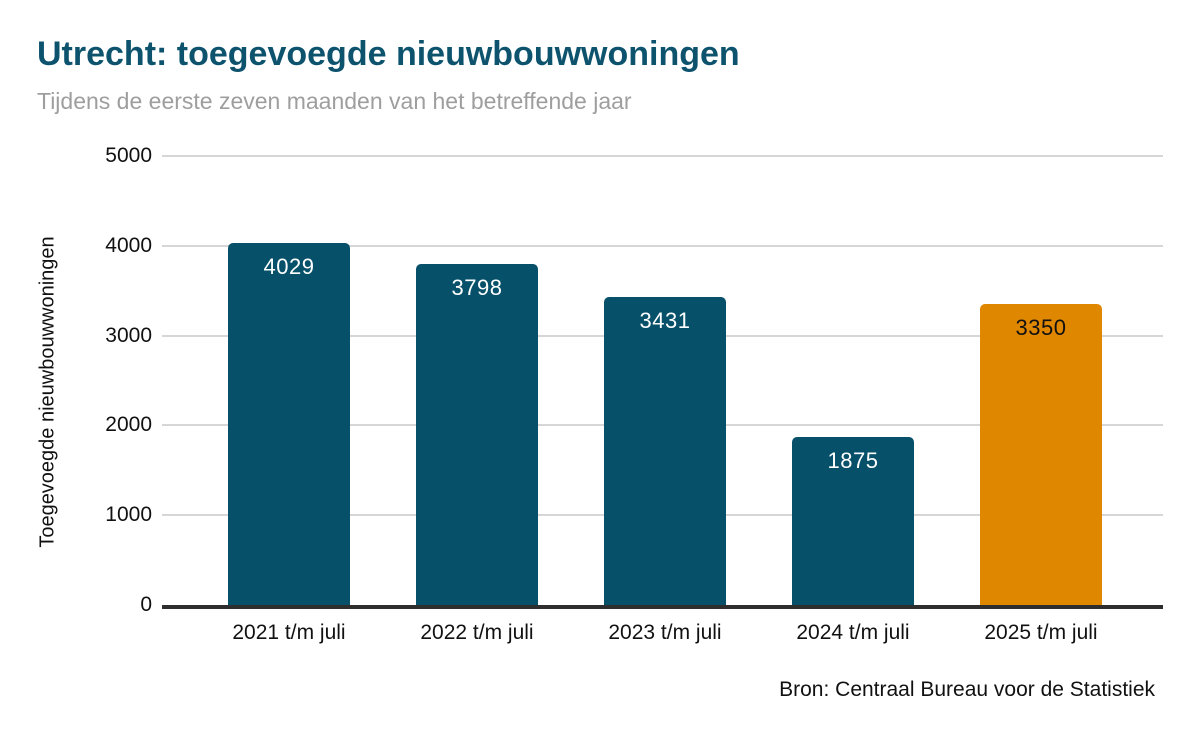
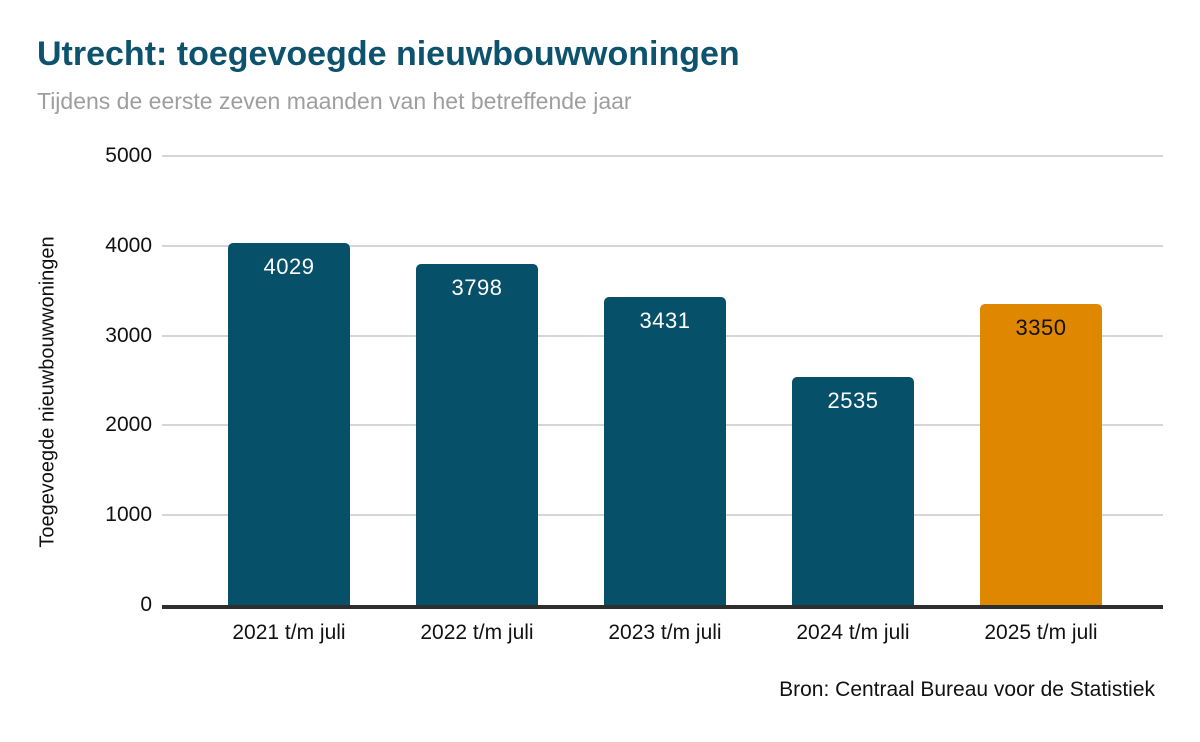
2024 t/m juli: 1875 -> 2535
